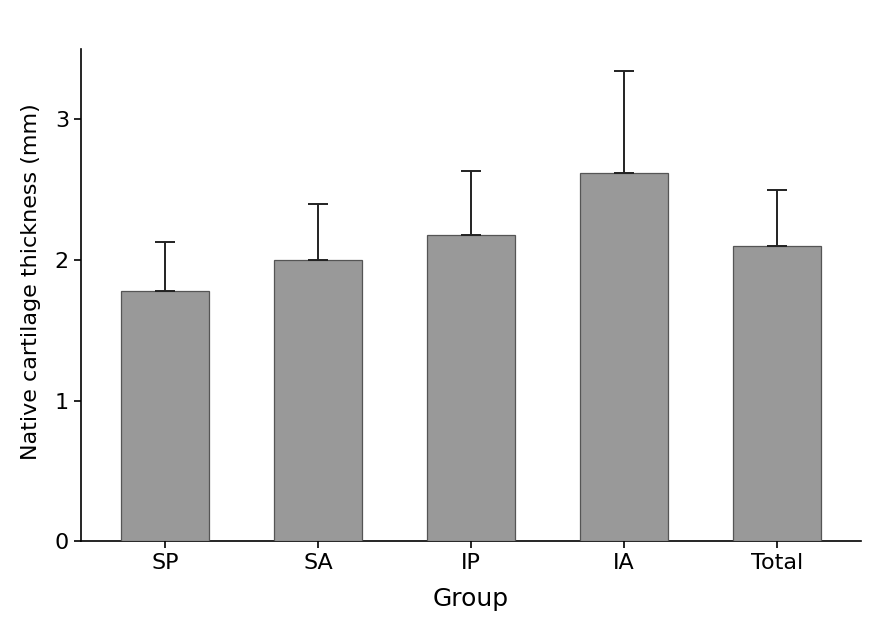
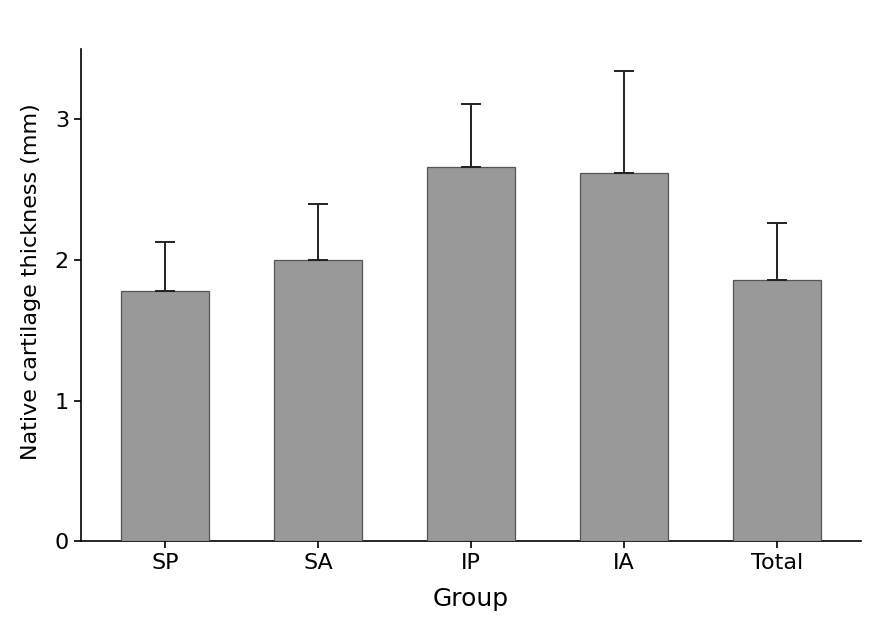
IP: 2.18 -> 2.66
Total: 2.10 -> 1.86
